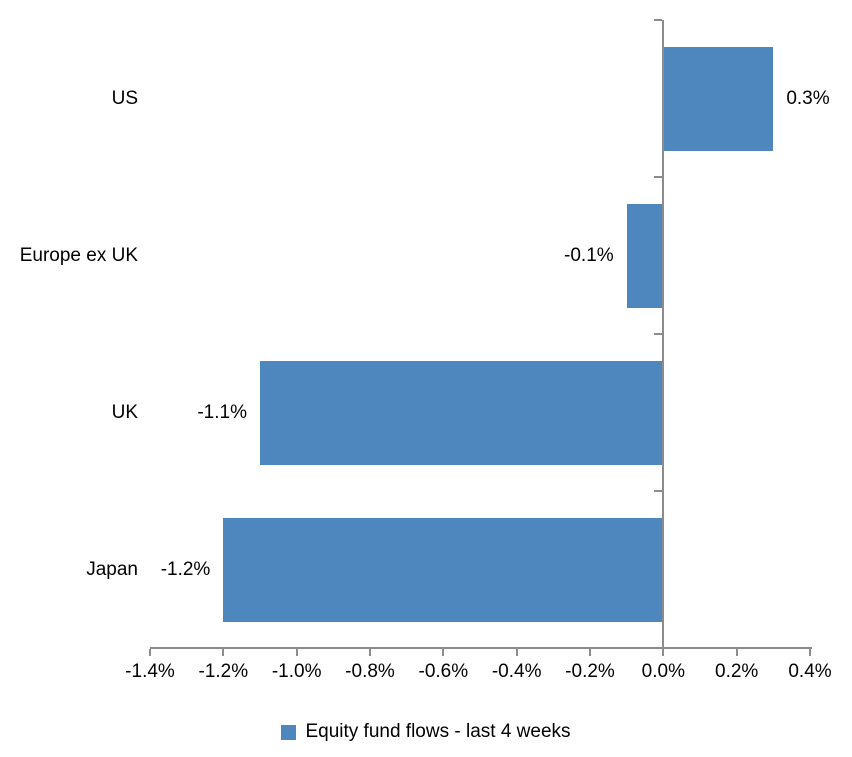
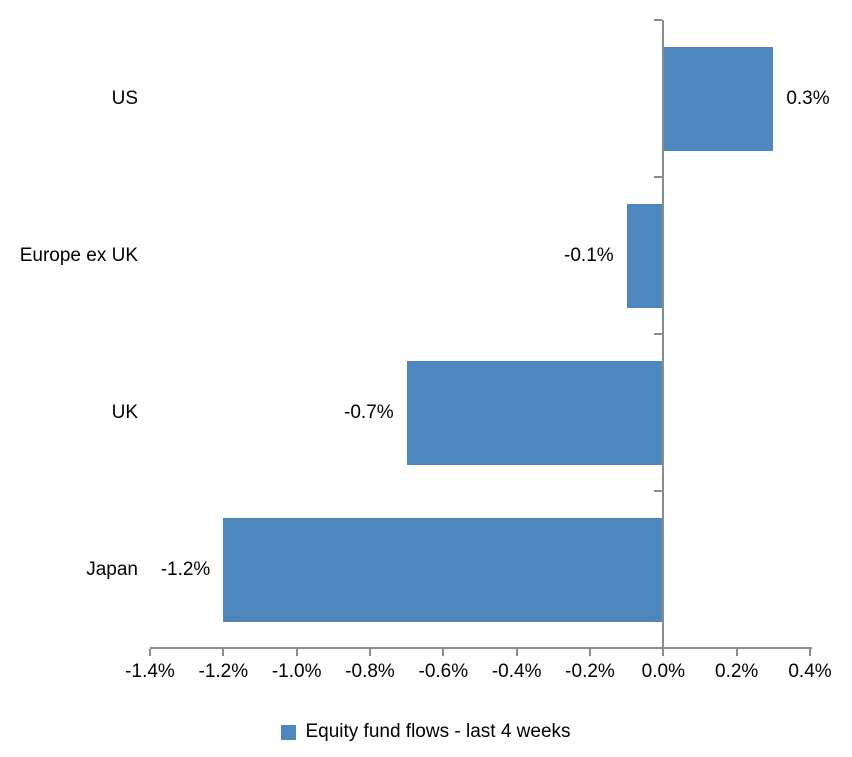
UK: -1.1% -> -0.7%
